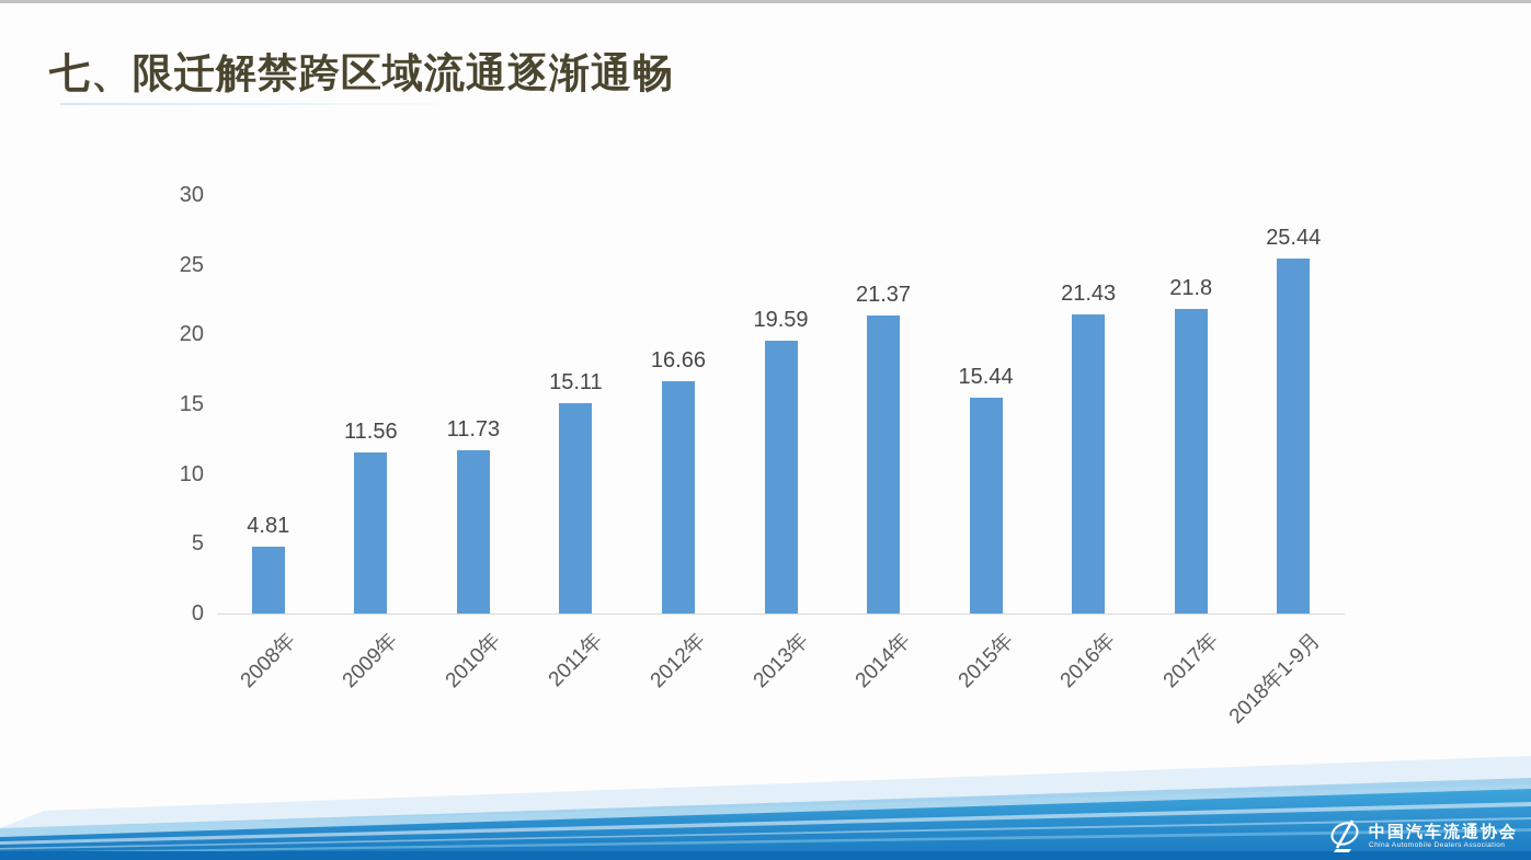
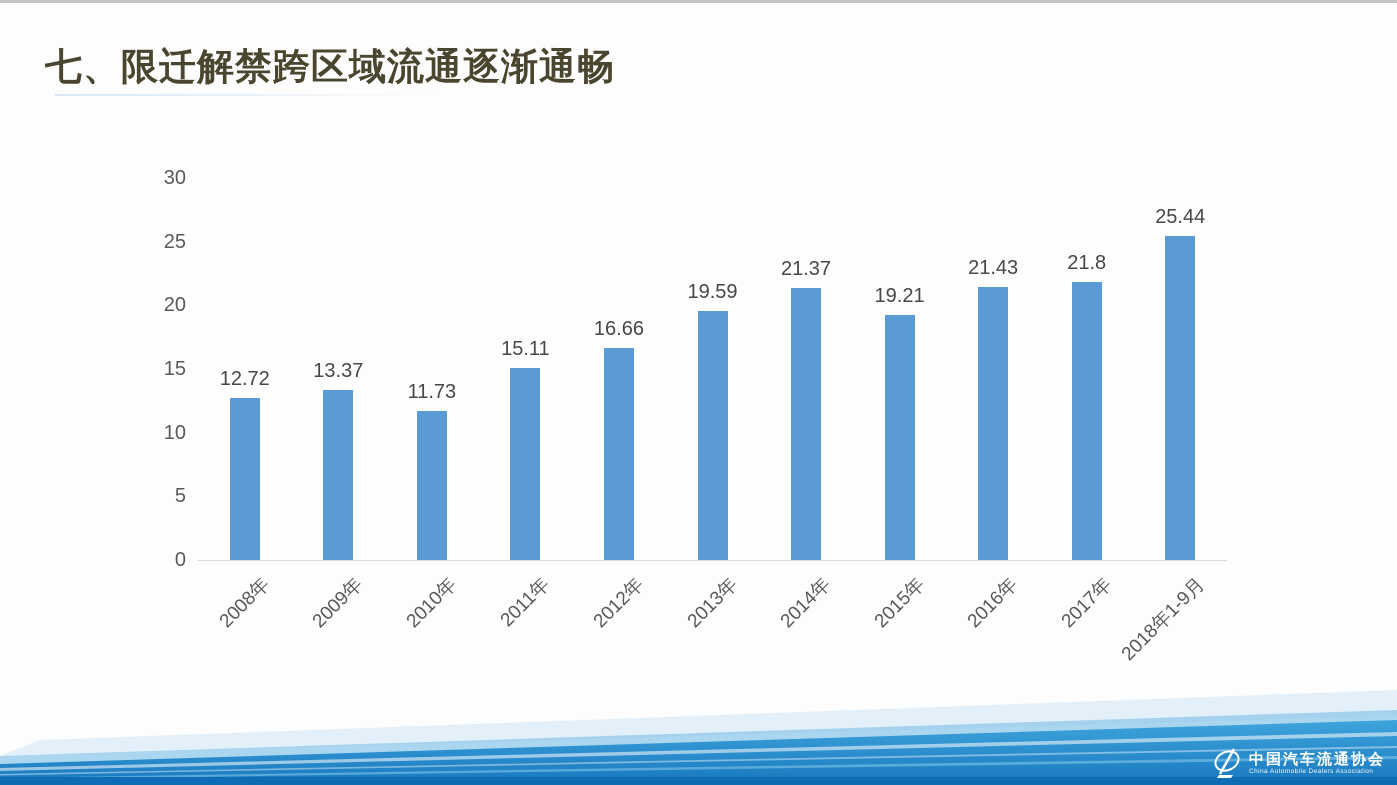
2008年: 4.81 -> 12.72
2009年: 11.56 -> 13.37
2015年: 15.44 -> 19.21
